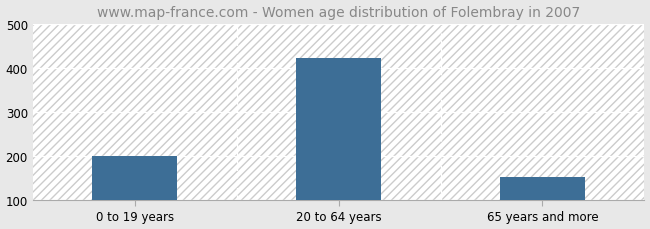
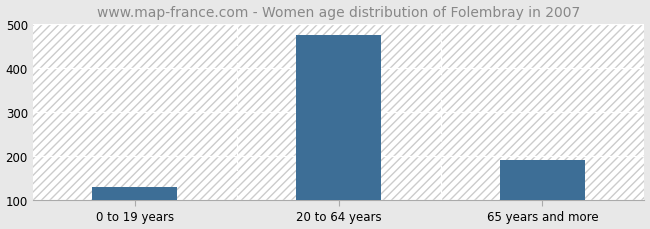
0 to 19 years: 200 -> 130
20 to 64 years: 422 -> 475
65 years and more: 152 -> 190
